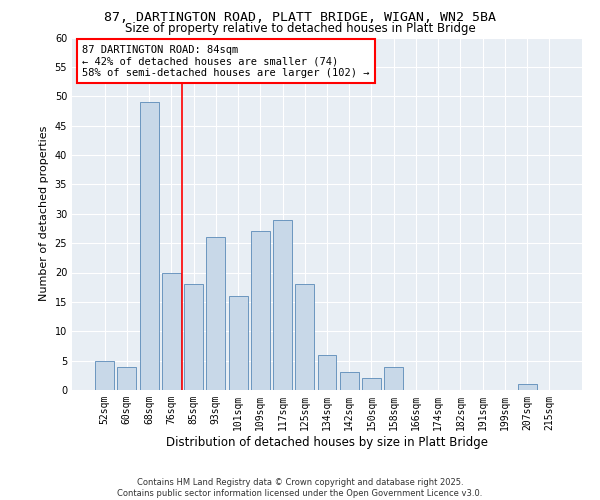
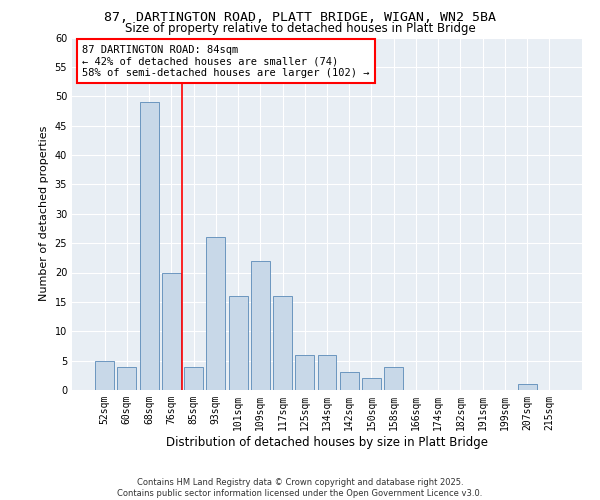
85sqm: 18 -> 4
109sqm: 27 -> 22
117sqm: 29 -> 16
125sqm: 18 -> 6
